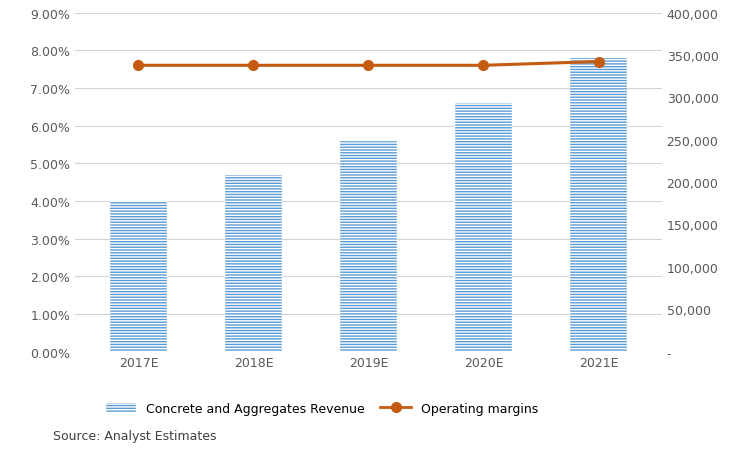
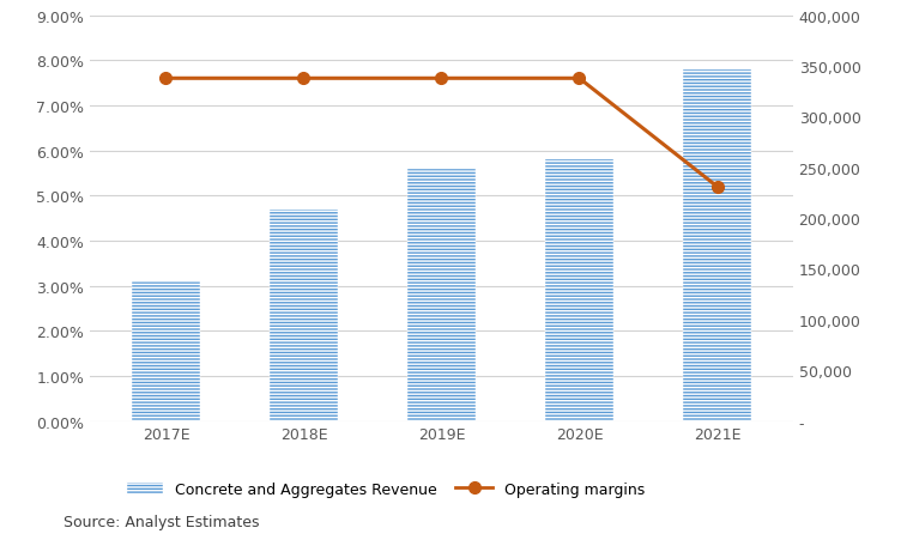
Concrete and Aggregates Revenue/2017E: 4.0% -> 3.1%
Concrete and Aggregates Revenue/2020E: 6.6% -> 5.8%
Operating margins/2021E: 7.7% -> 5.2%
